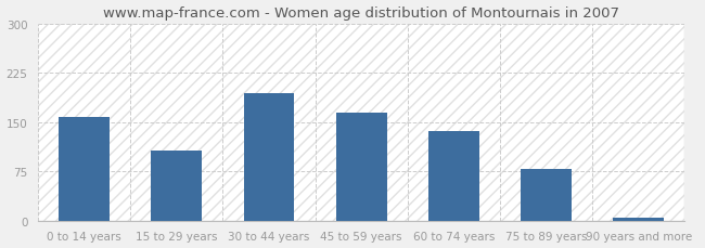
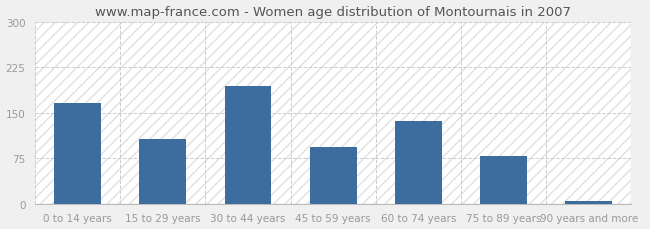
0 to 14 years: 157 -> 166
45 to 59 years: 165 -> 94
